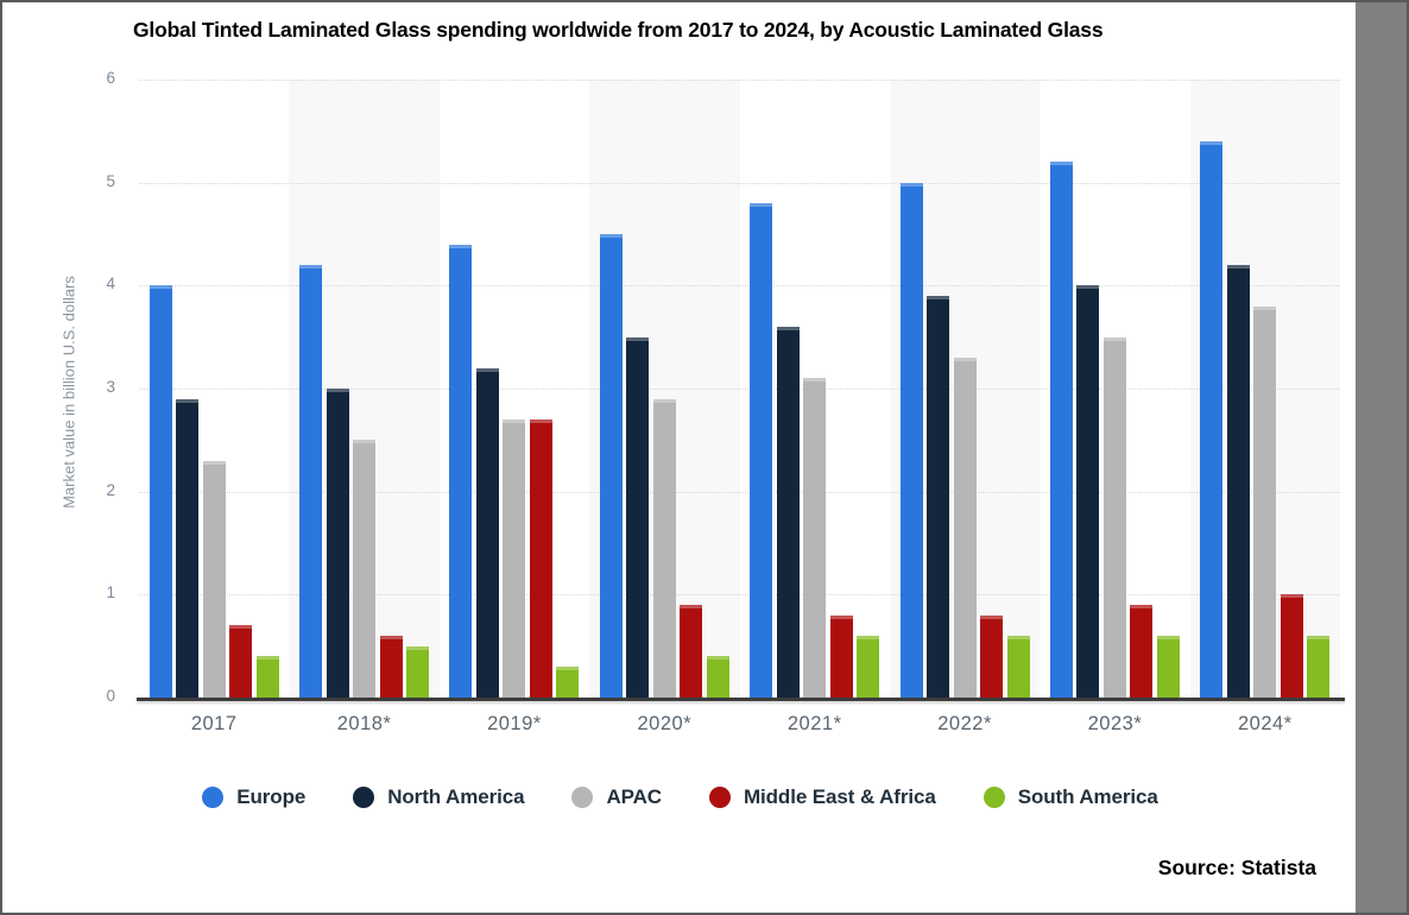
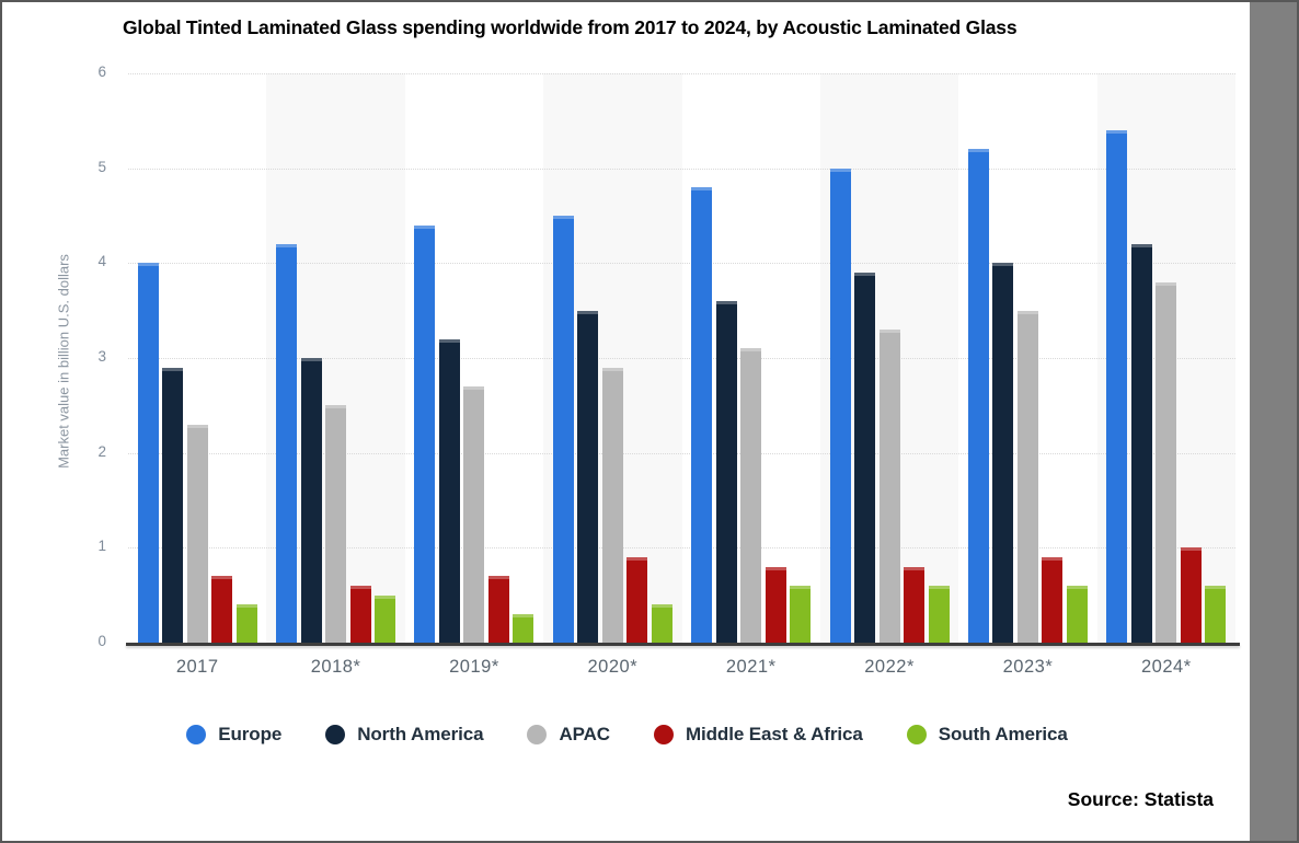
Middle East & Africa/2019*: 2.7 -> 0.7
